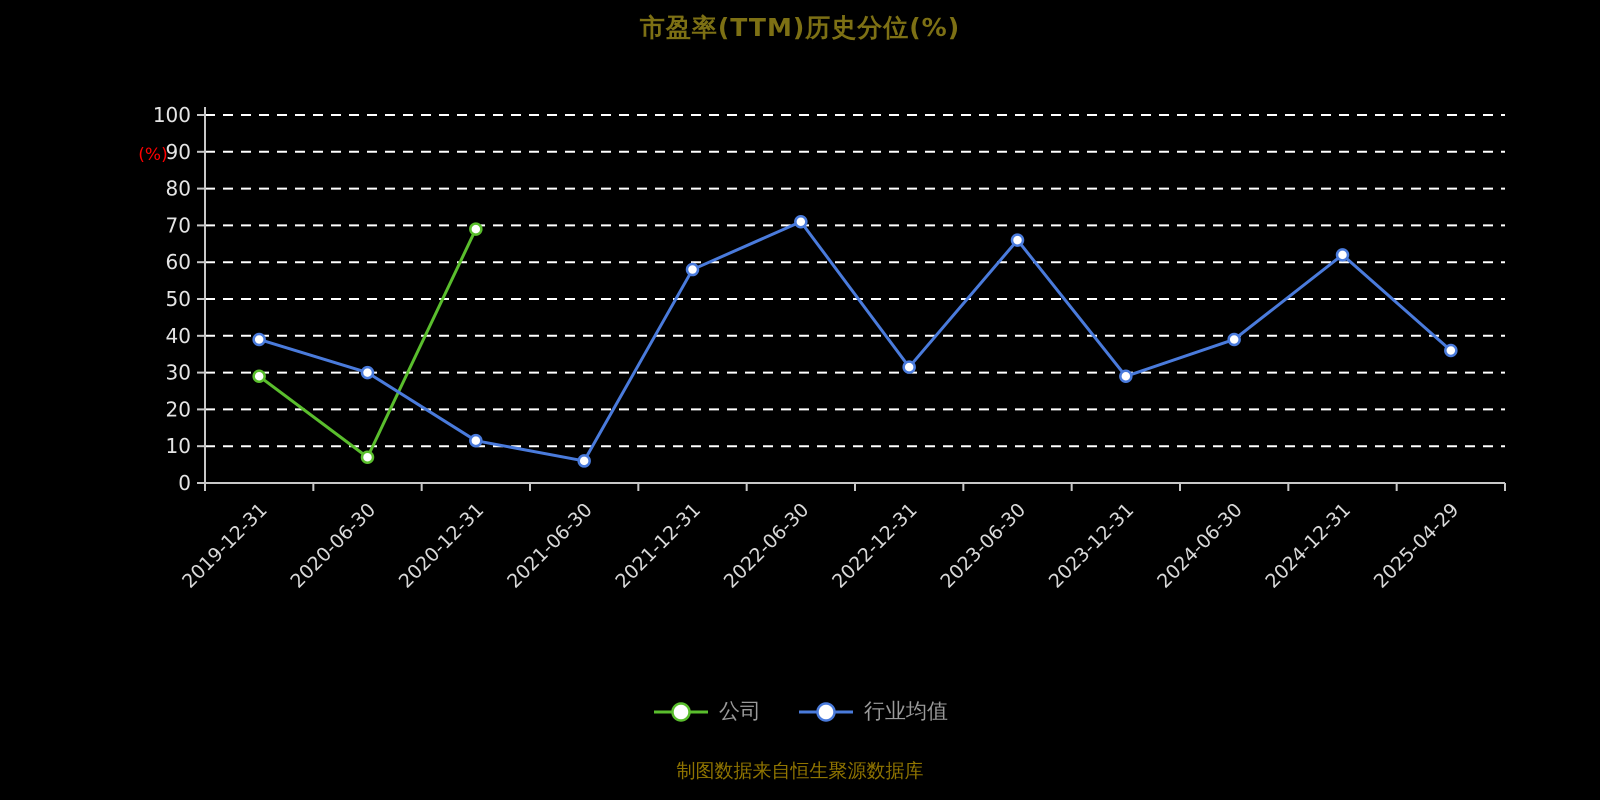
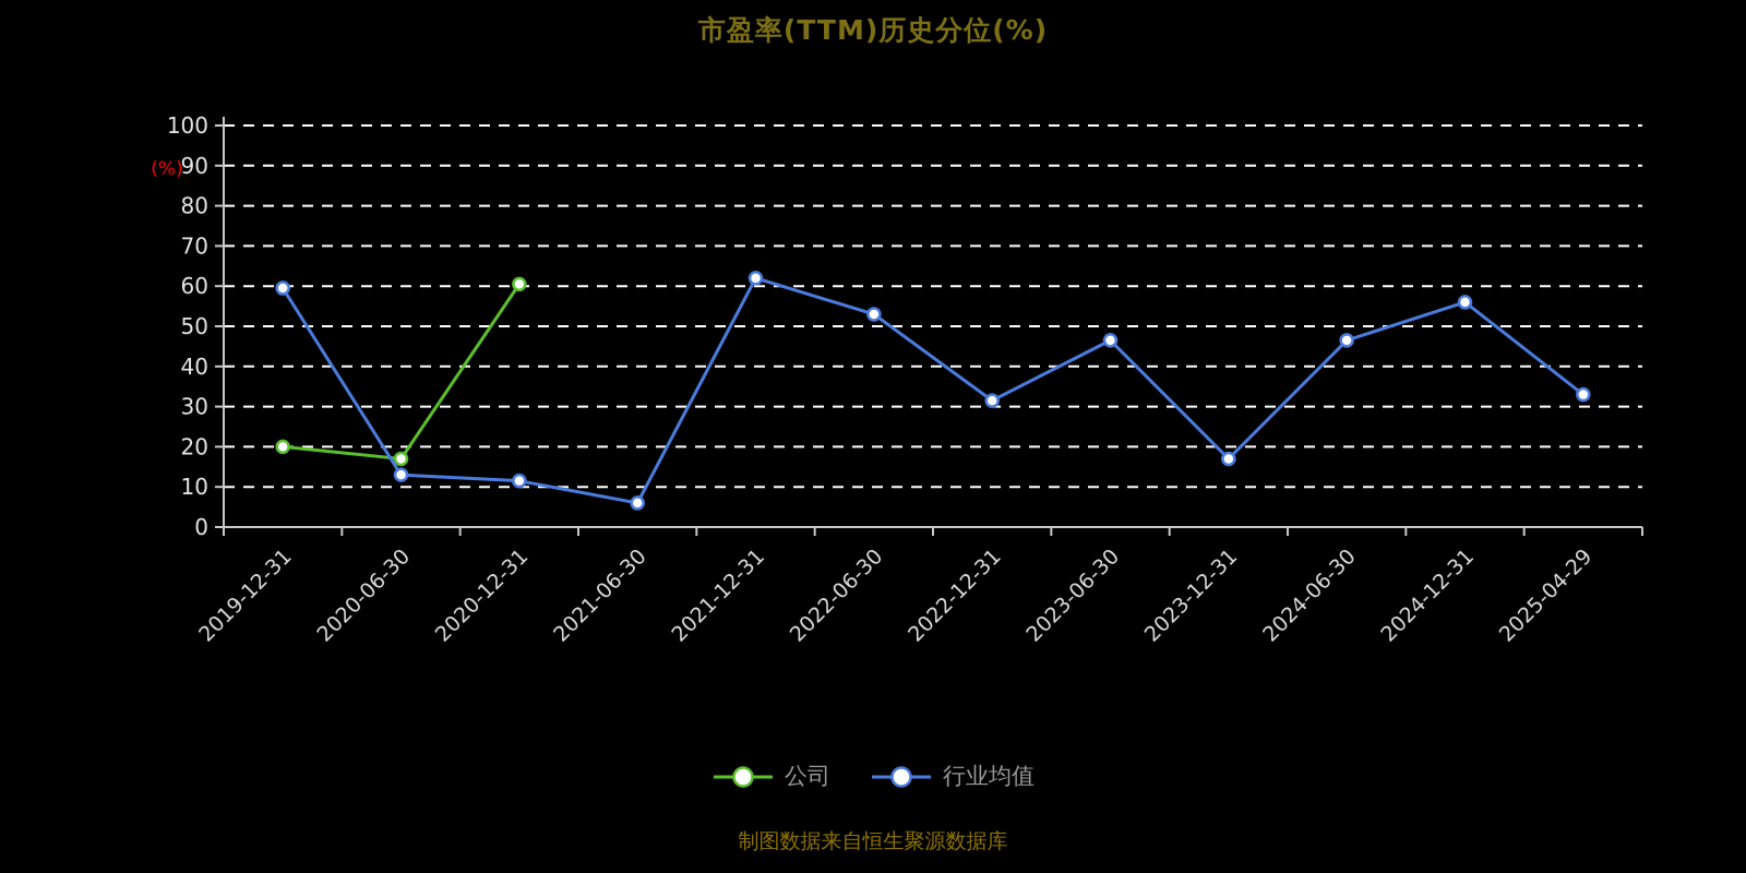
公司/2019-12-31: 29 -> 20
行业均值/2019-12-31: 39 -> 60
公司/2020-06-30: 7 -> 17
行业均值/2020-06-30: 30 -> 13
公司/2020-12-31: 69 -> 60
行业均值/2021-12-31: 58 -> 62
行业均值/2022-06-30: 71 -> 53
行业均值/2023-06-30: 66 -> 46
行业均值/2023-12-31: 29 -> 17
行业均值/2024-06-30: 39 -> 46
行业均值/2024-12-31: 62 -> 56
行业均值/2025-04-29: 36 -> 33
